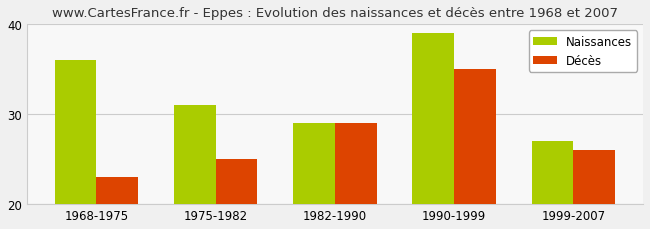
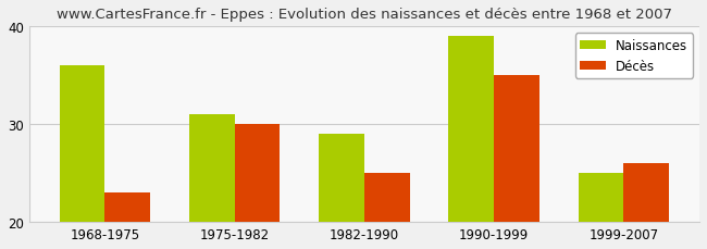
Décès/1975-1982: 25 -> 30
Décès/1982-1990: 29 -> 25
Naissances/1999-2007: 27 -> 25
